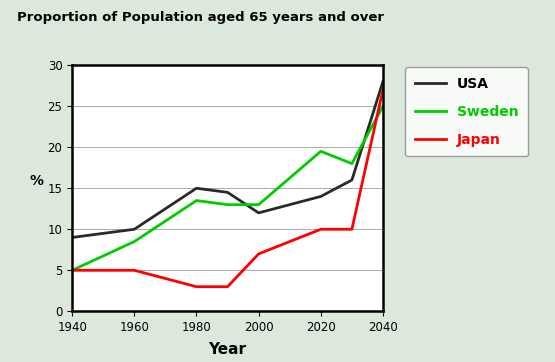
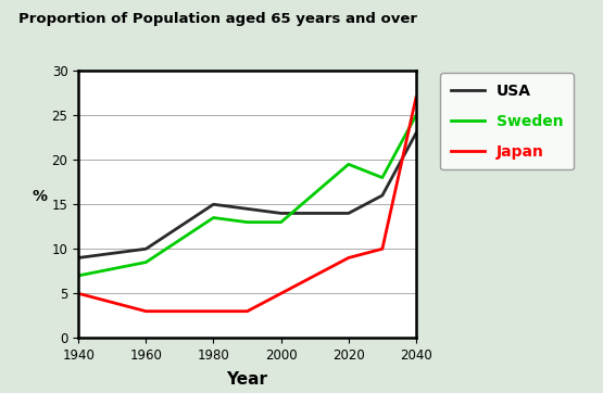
Sweden/1940: 5.0 -> 7.0
Japan/1960: 5 -> 3
USA/2000: 12.0 -> 14.0
Japan/2000: 7 -> 5
Japan/2020: 10 -> 9
USA/2040: 28.0 -> 23.0
